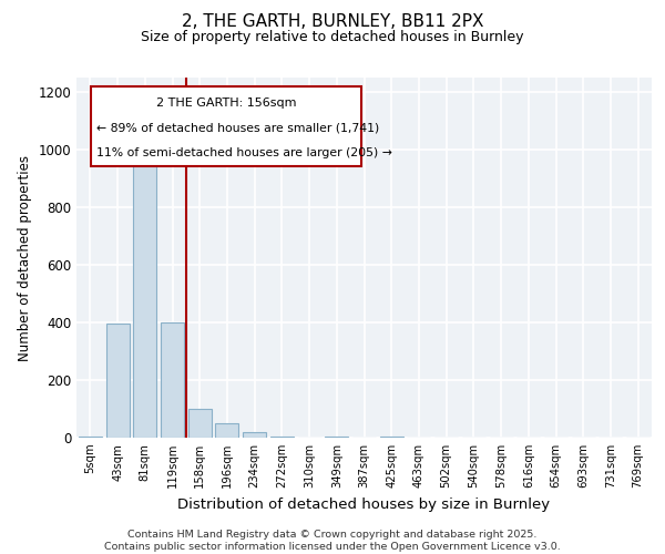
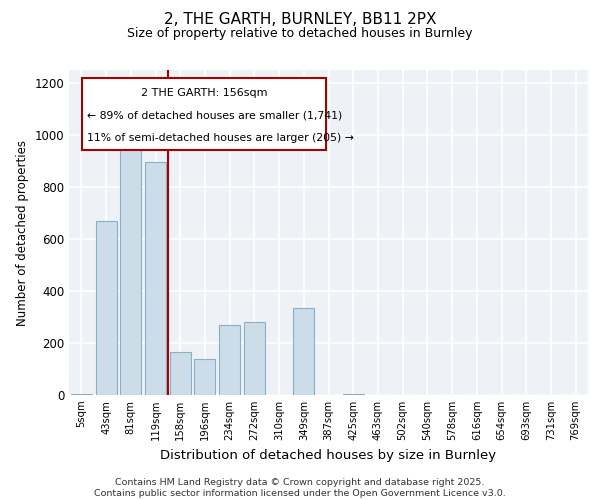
43sqm: 395 -> 670
119sqm: 400 -> 895
158sqm: 100 -> 165
196sqm: 50 -> 140
234sqm: 20 -> 270
272sqm: 5 -> 280
349sqm: 3 -> 335
